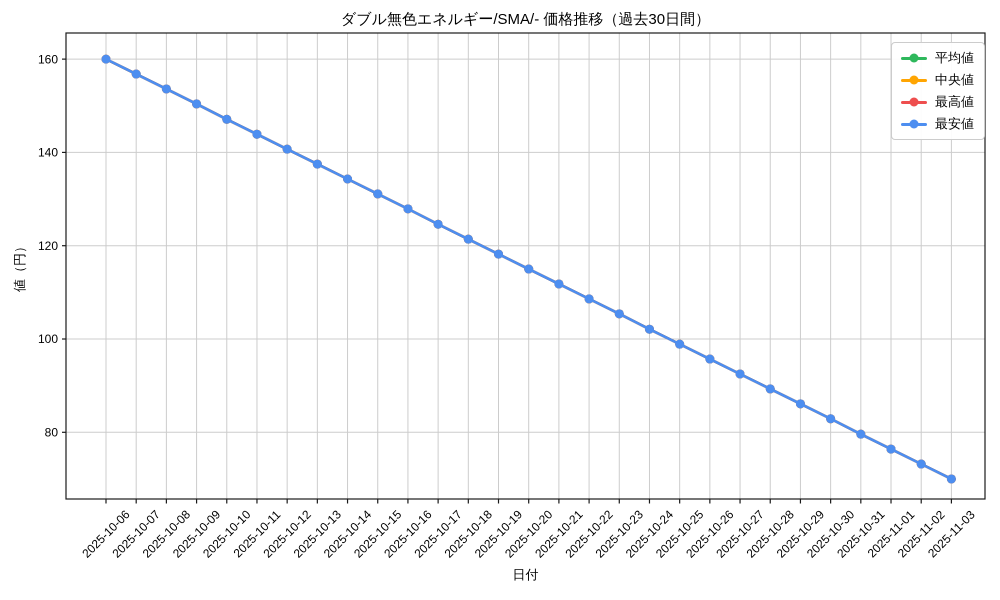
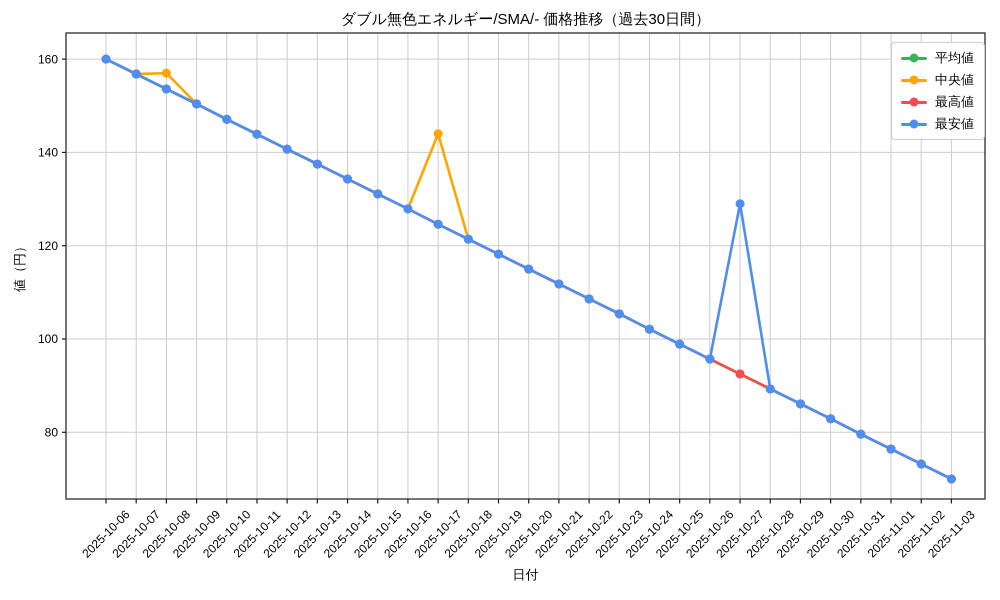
中央値/2025-10-08: 154 -> 157
中央値/2025-10-17: 125 -> 144
最安値/2025-10-27: 92 -> 129
